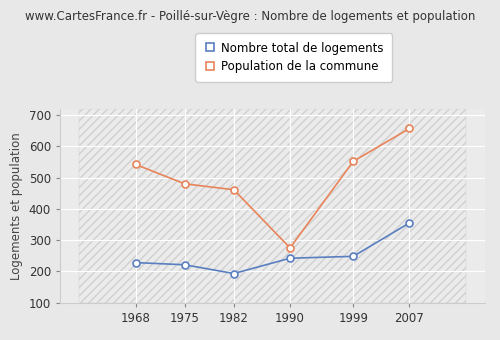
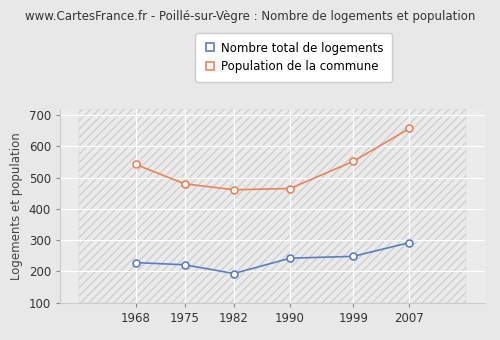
Population de la commune/1990: 275 -> 465
Nombre total de logements/2007: 355 -> 292
